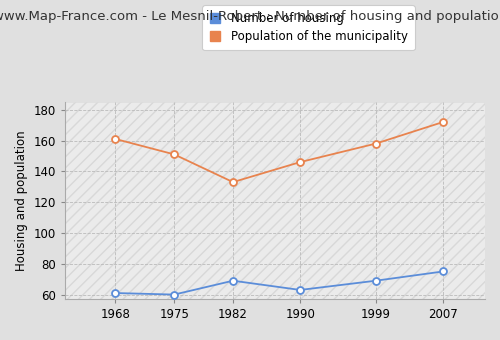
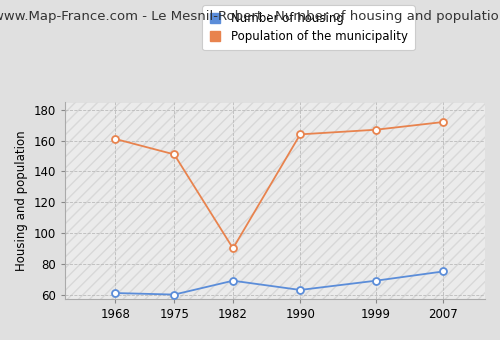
Population of the municipality/1982: 133 -> 90
Population of the municipality/1990: 146 -> 164
Population of the municipality/1999: 158 -> 167
